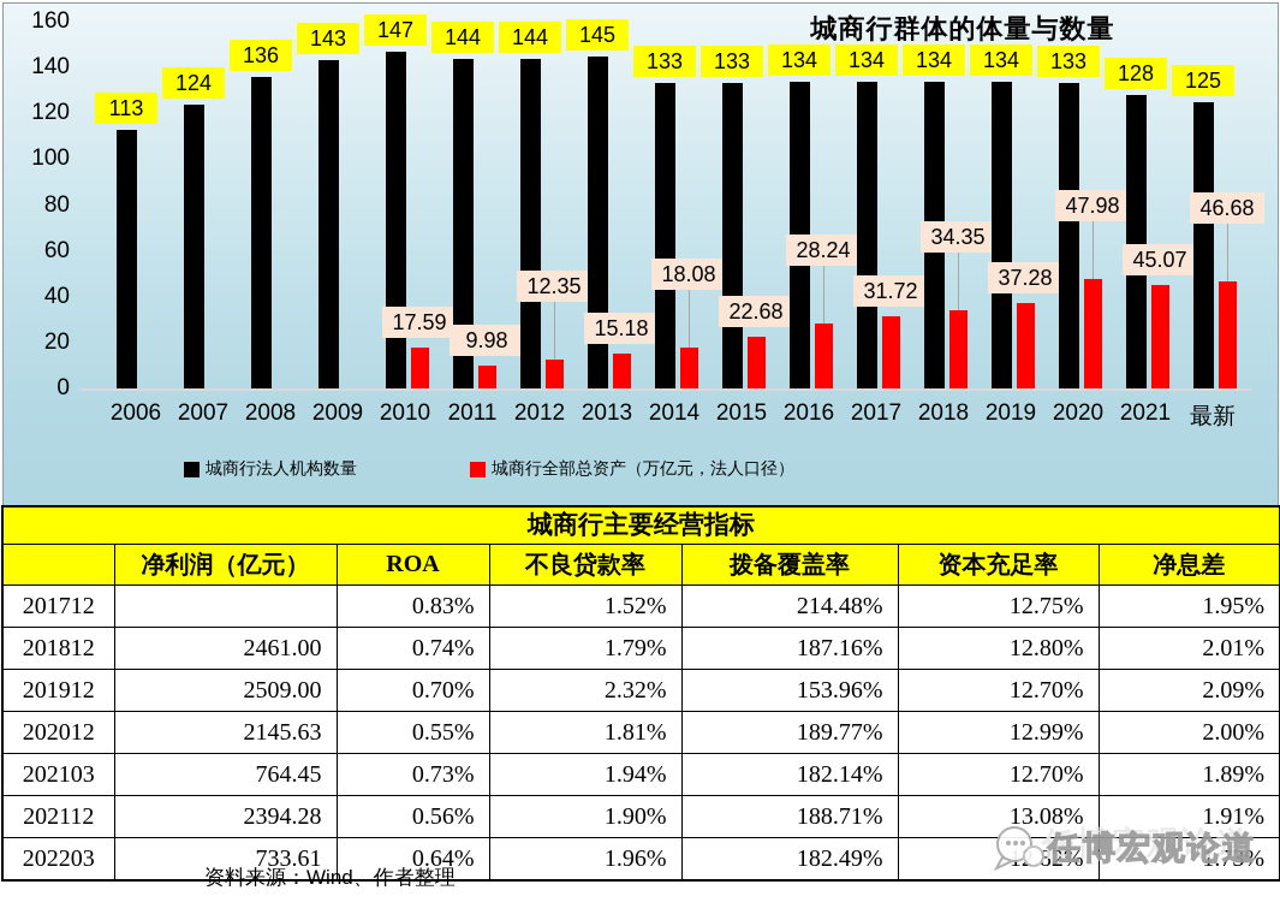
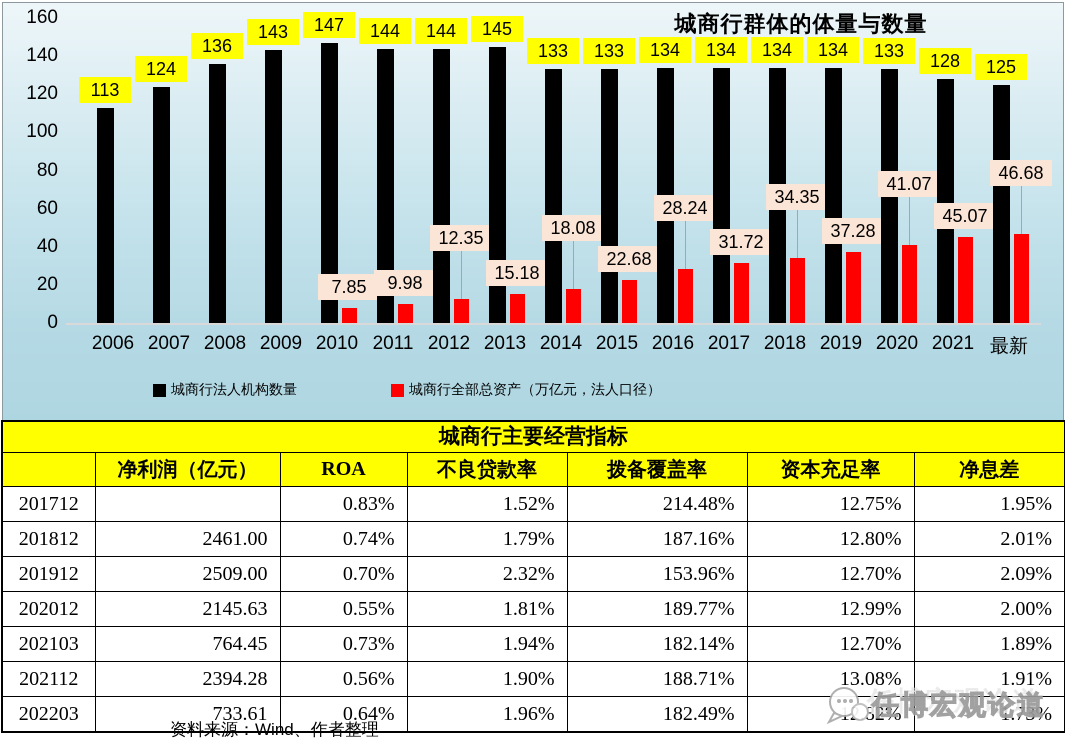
城商行全部总资产（万亿元，法人口径）/2010: 17.59 -> 7.85
城商行全部总资产（万亿元，法人口径）/2020: 47.98 -> 41.07
